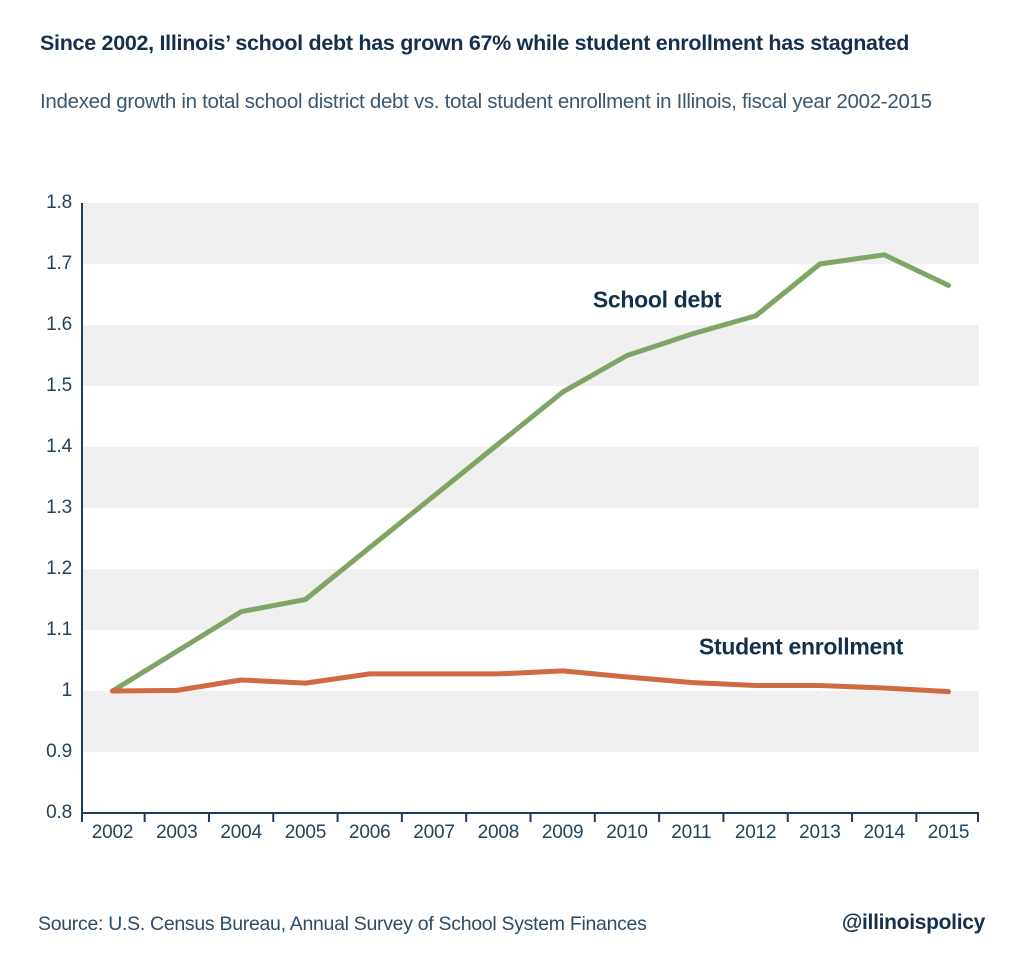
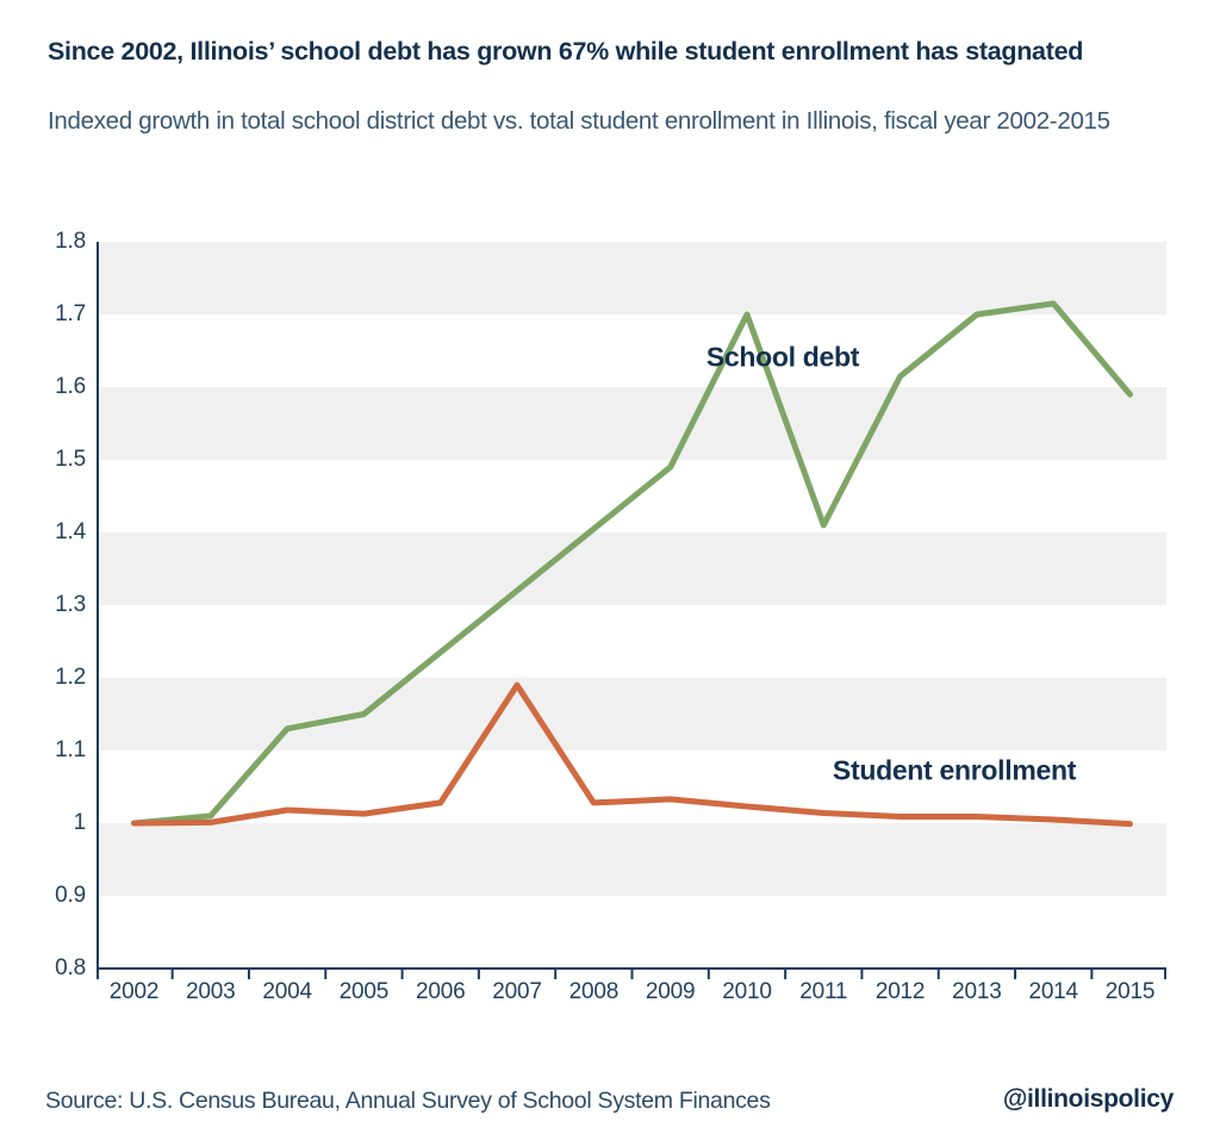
School debt/2003: 1.06 -> 1.01
Student enrollment/2007: 1.03 -> 1.19
School debt/2010: 1.55 -> 1.70
School debt/2011: 1.58 -> 1.41
School debt/2015: 1.67 -> 1.59
